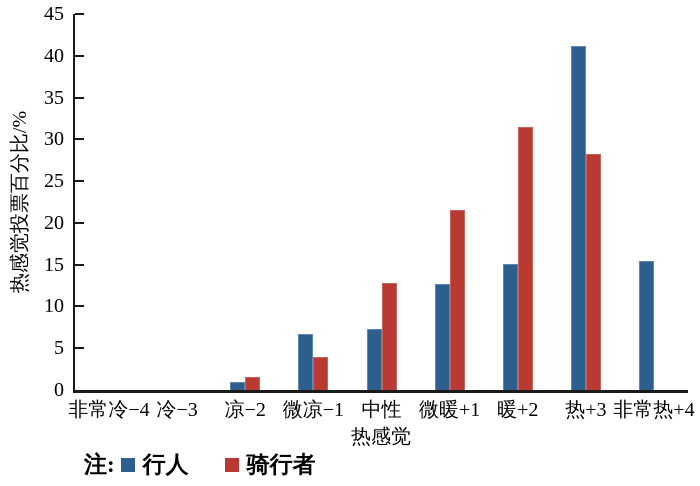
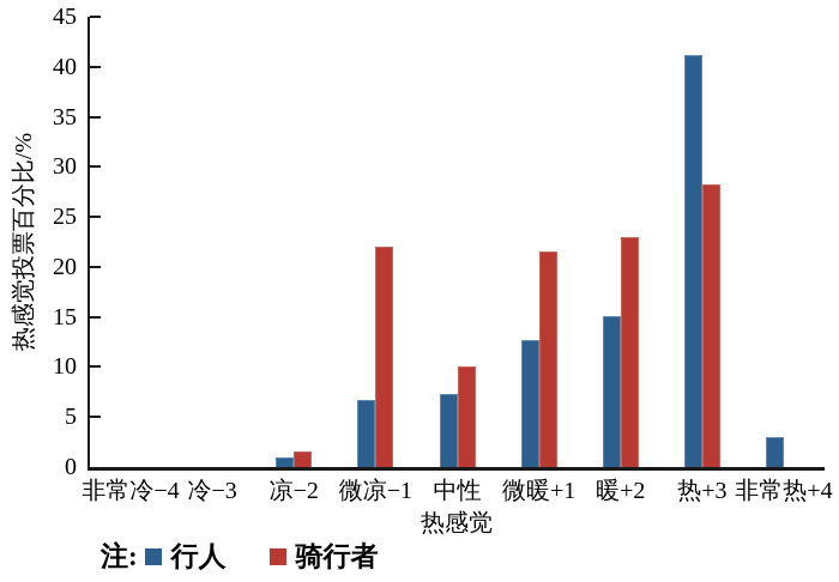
骑行者/微凉−1: 4 -> 22
骑行者/中性: 13 -> 10
骑行者/暖+2: 32 -> 23
行人/非常热+4: 16 -> 3
